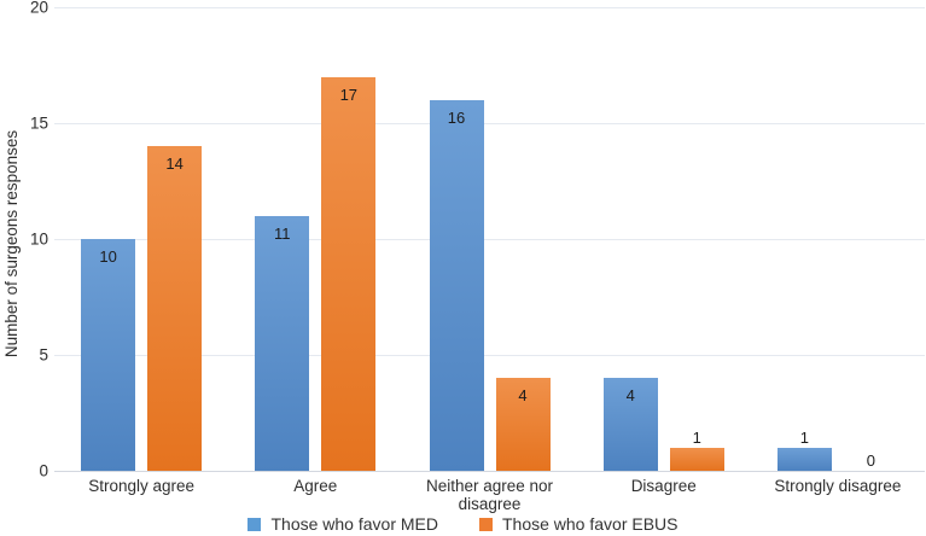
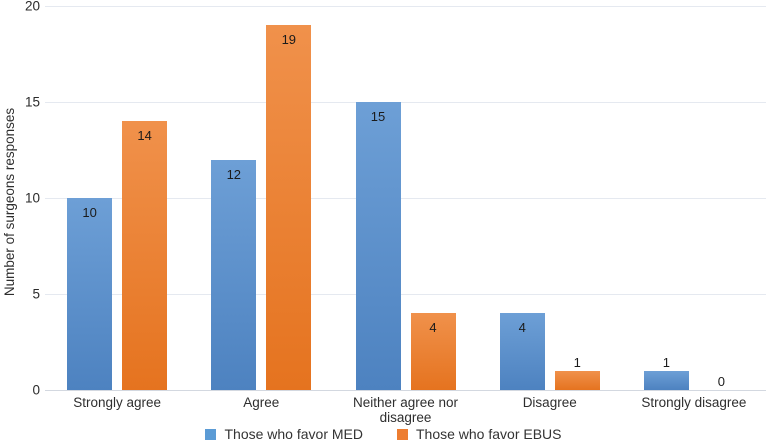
Those who favor MED/Agree: 11 -> 12
Those who favor EBUS/Agree: 17 -> 19
Those who favor MED/Neither agree nor disagree: 16 -> 15
